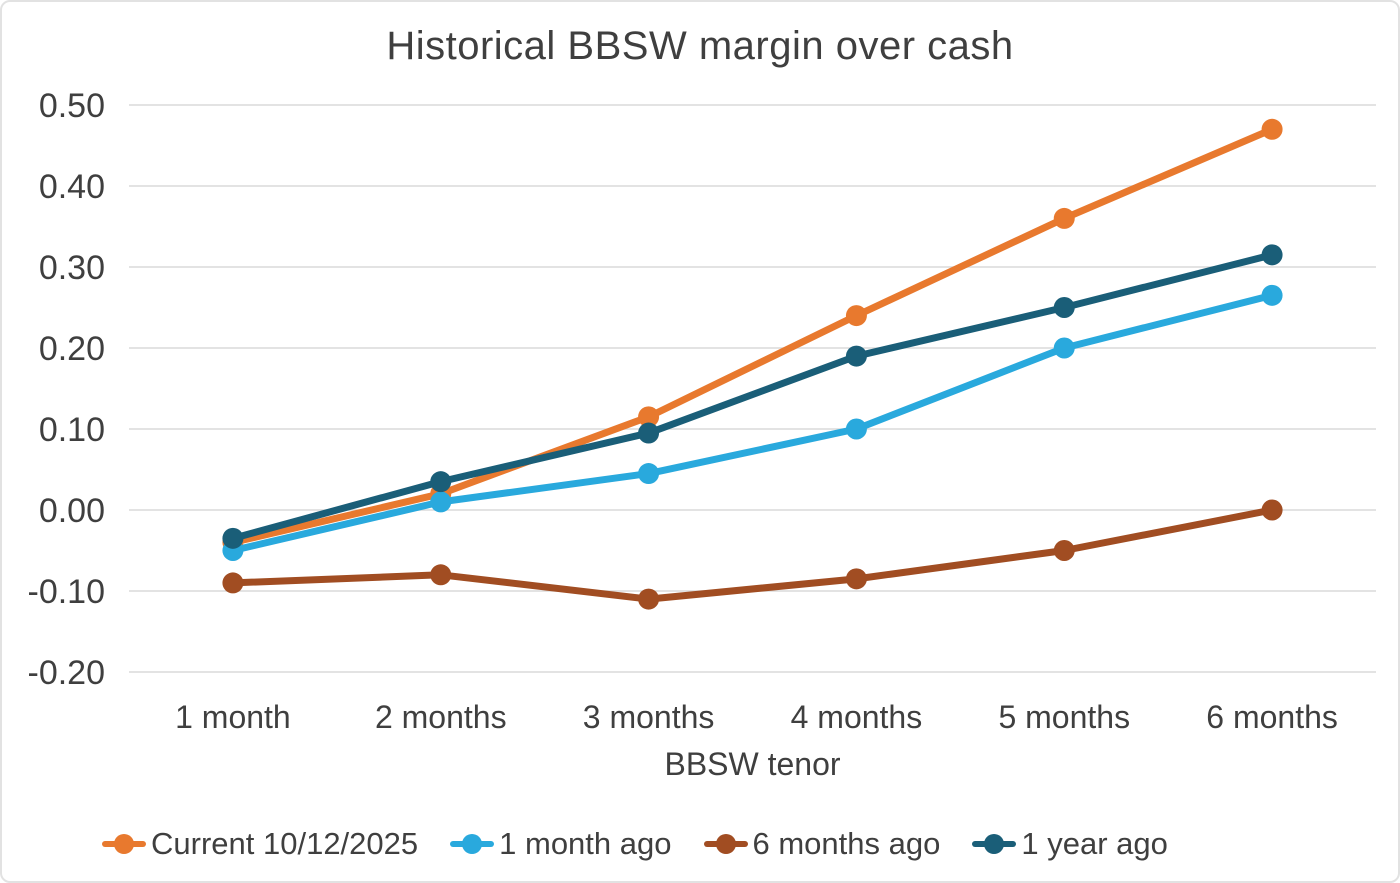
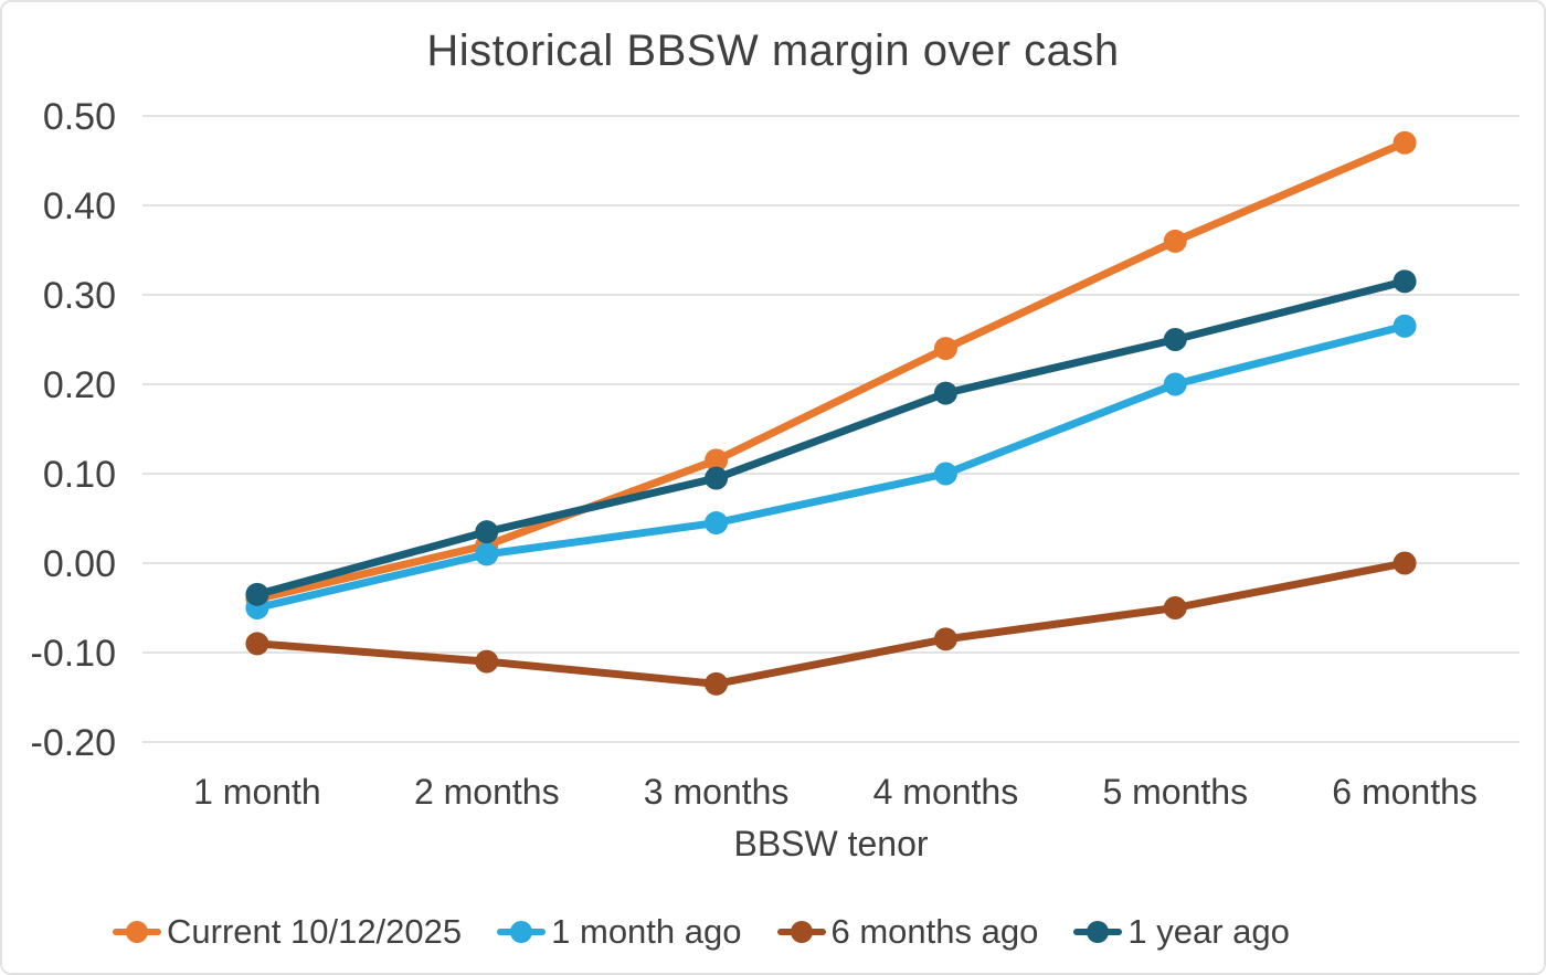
6 months ago/2 months: -0.08 -> -0.11
6 months ago/3 months: -0.11 -> -0.14
